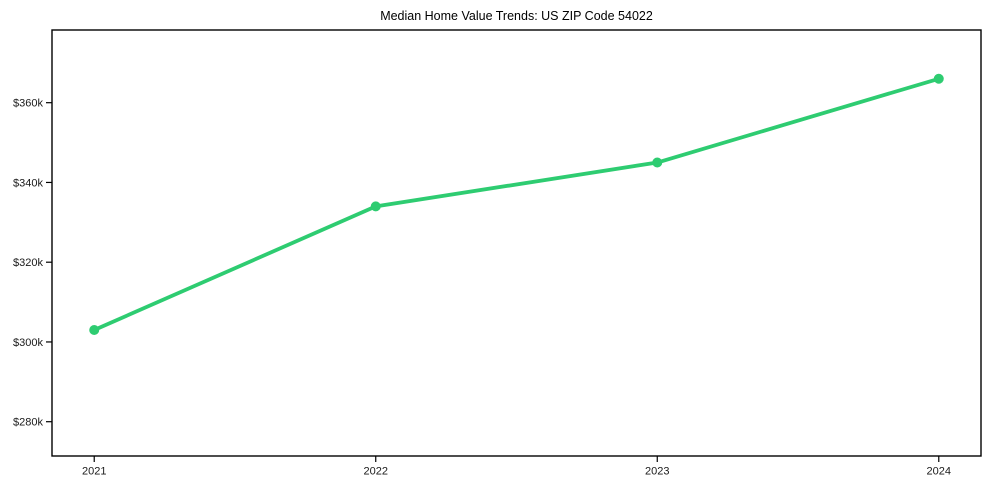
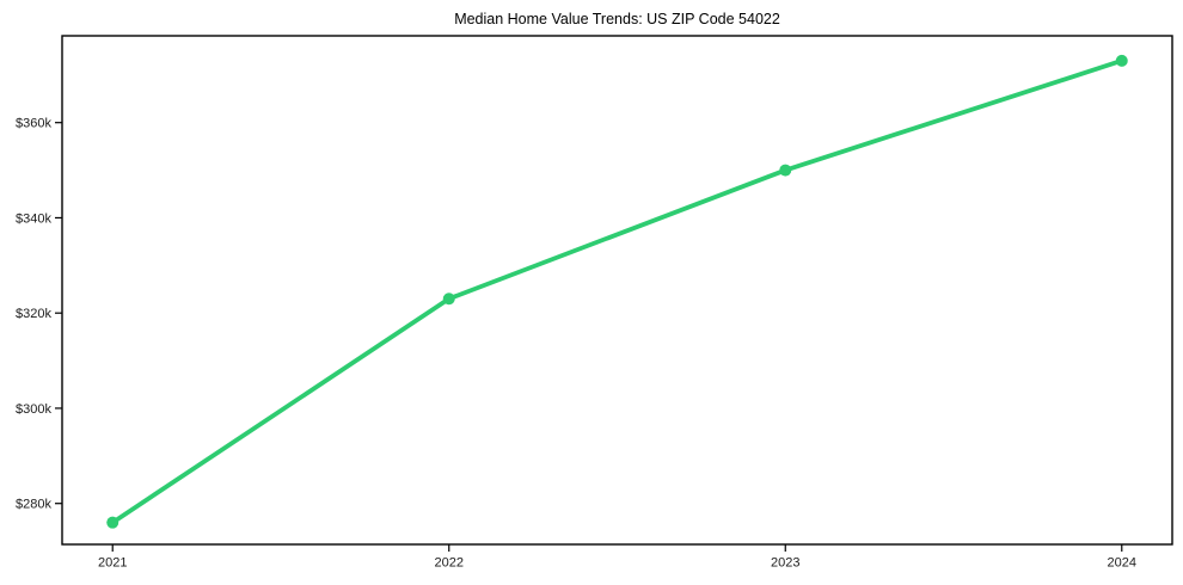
2021: $303k -> $276k
2022: $334k -> $323k
2023: $345k -> $350k
2024: $366k -> $373k
